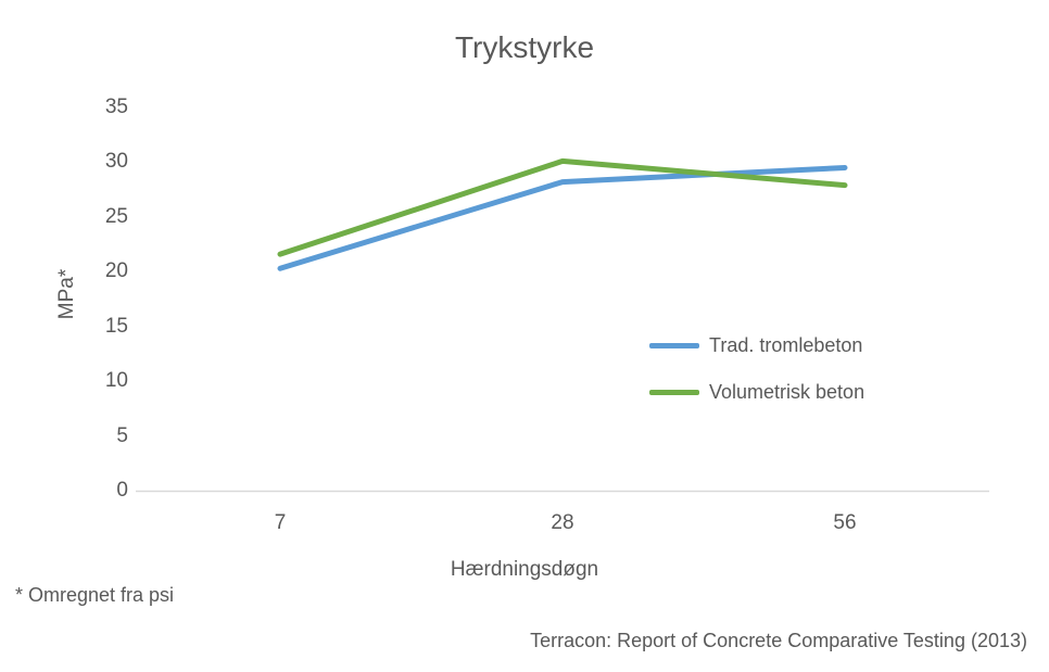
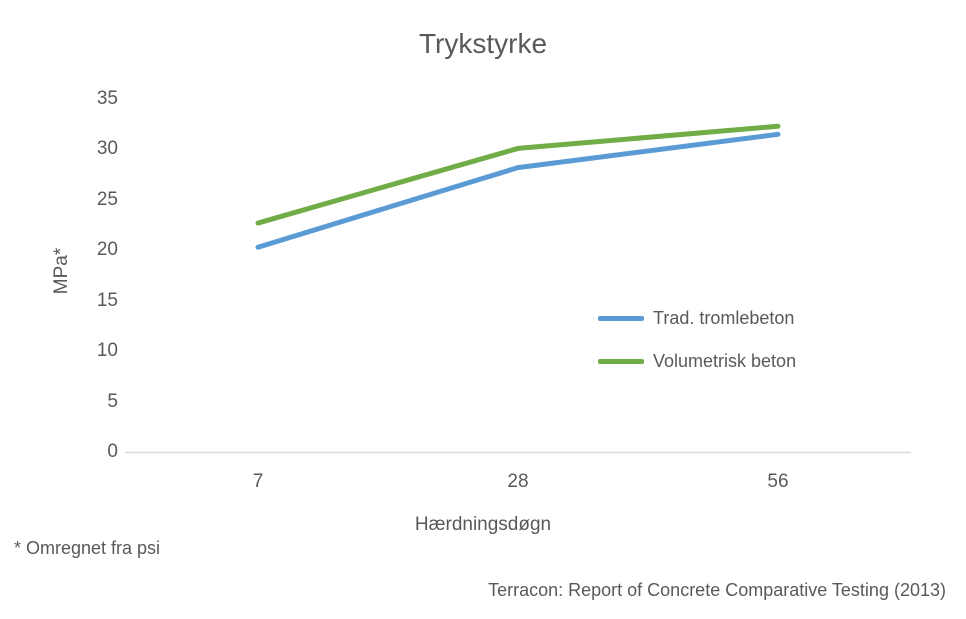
Volumetrisk beton/7: 21.6 -> 22.7
Trad. tromlebeton/56: 29.5 -> 31.5
Volumetrisk beton/56: 27.9 -> 32.3
